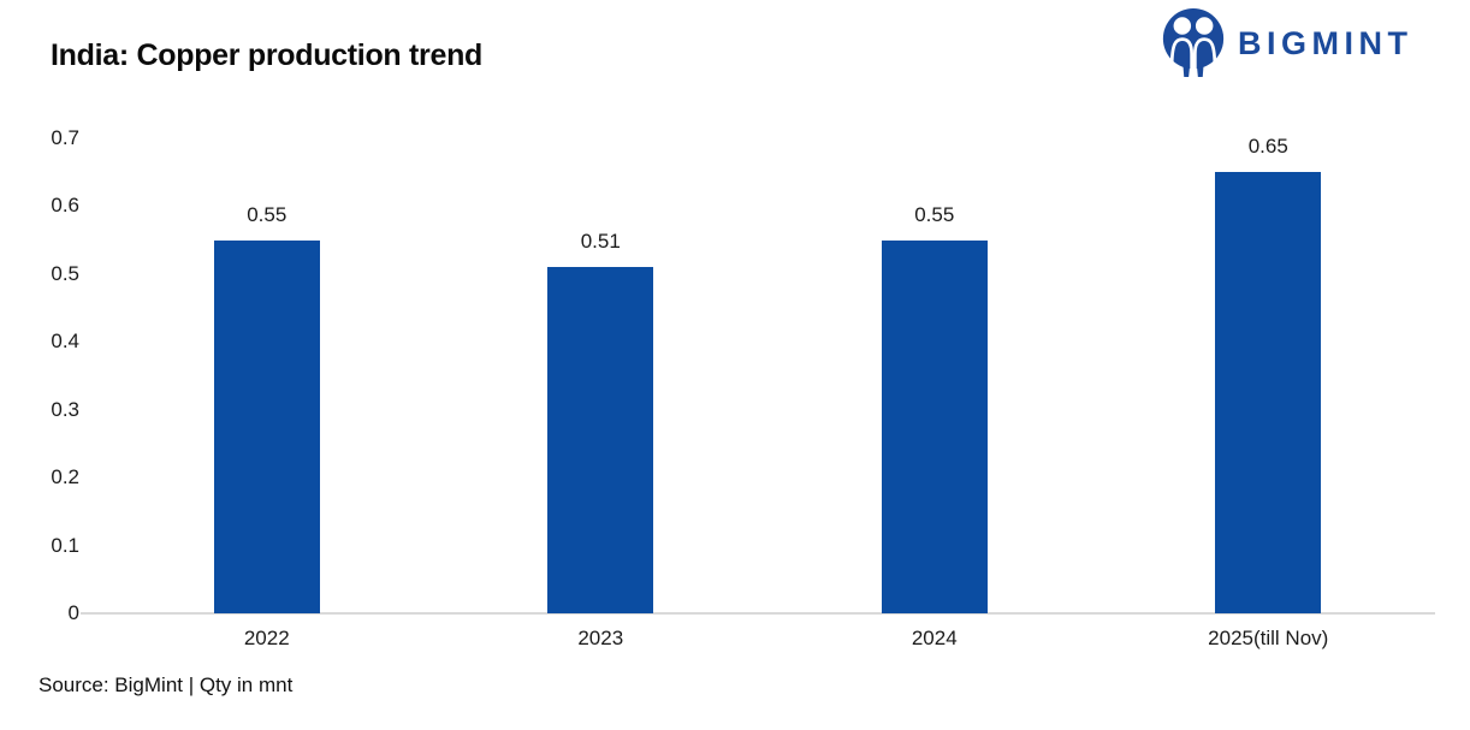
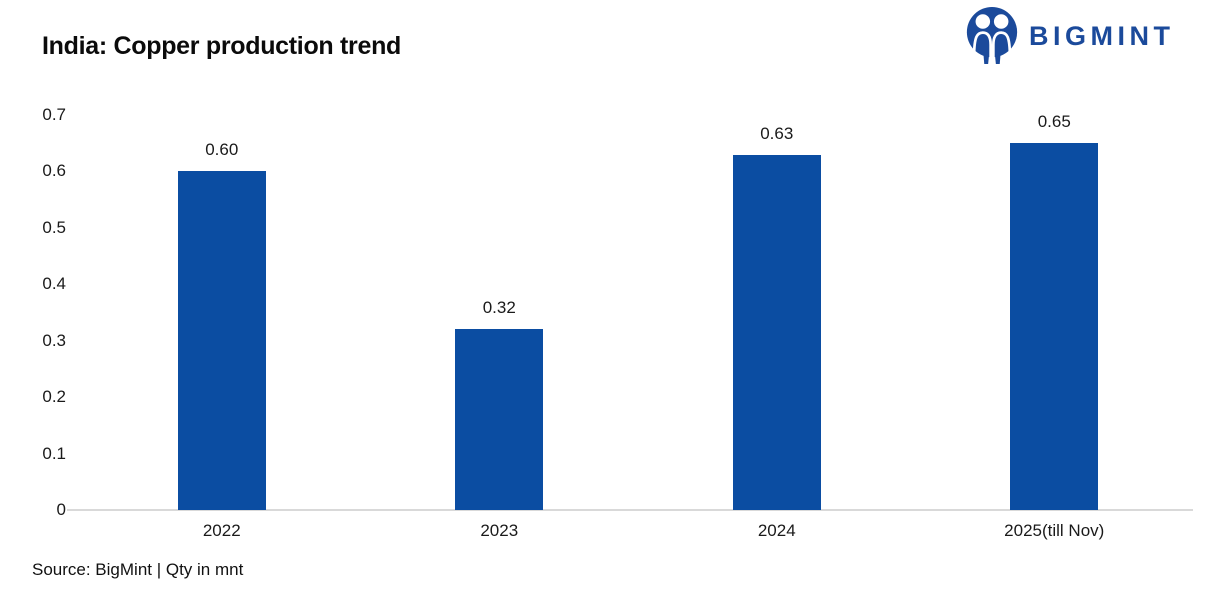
2022: 0.55 -> 0.60
2023: 0.51 -> 0.32
2024: 0.55 -> 0.63
